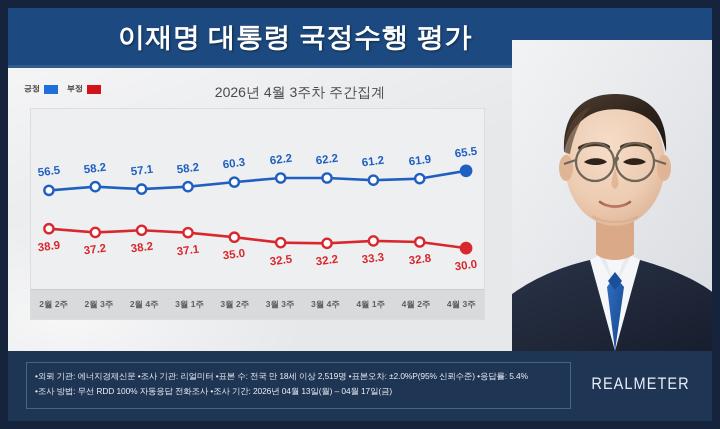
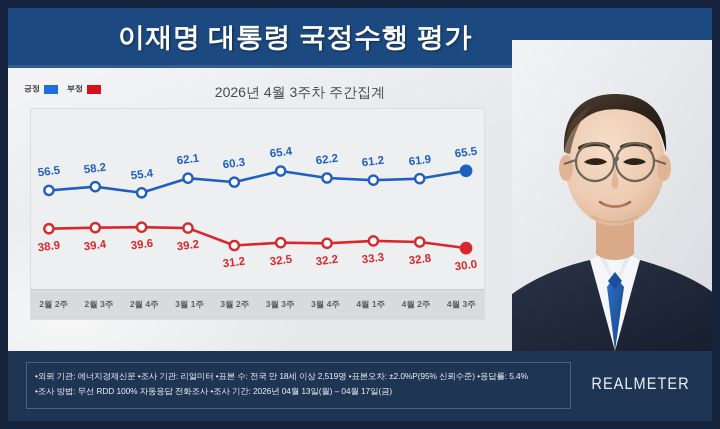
부정/2월 3주: 37.2 -> 39.4
긍정/2월 4주: 57.1 -> 55.4
부정/2월 4주: 38.2 -> 39.6
긍정/3월 1주: 58.2 -> 62.1
부정/3월 1주: 37.1 -> 39.2
부정/3월 2주: 35.0 -> 31.2
긍정/3월 3주: 62.2 -> 65.4
